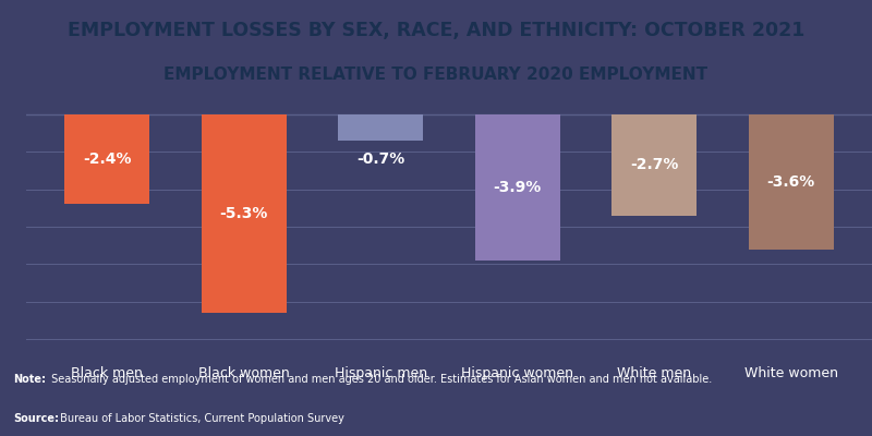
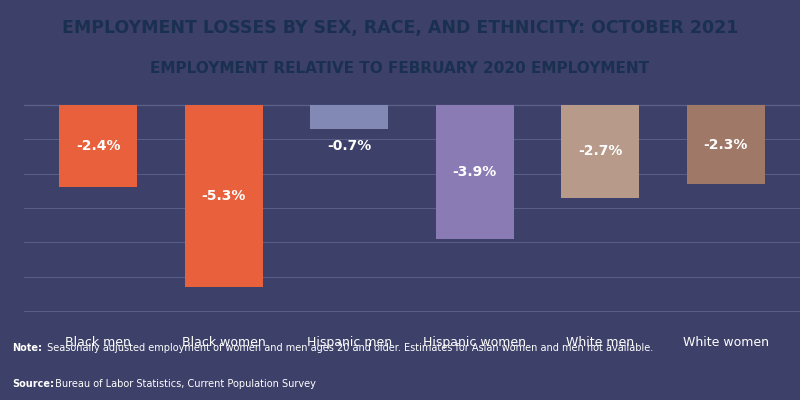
White women: -3.6% -> -2.3%
